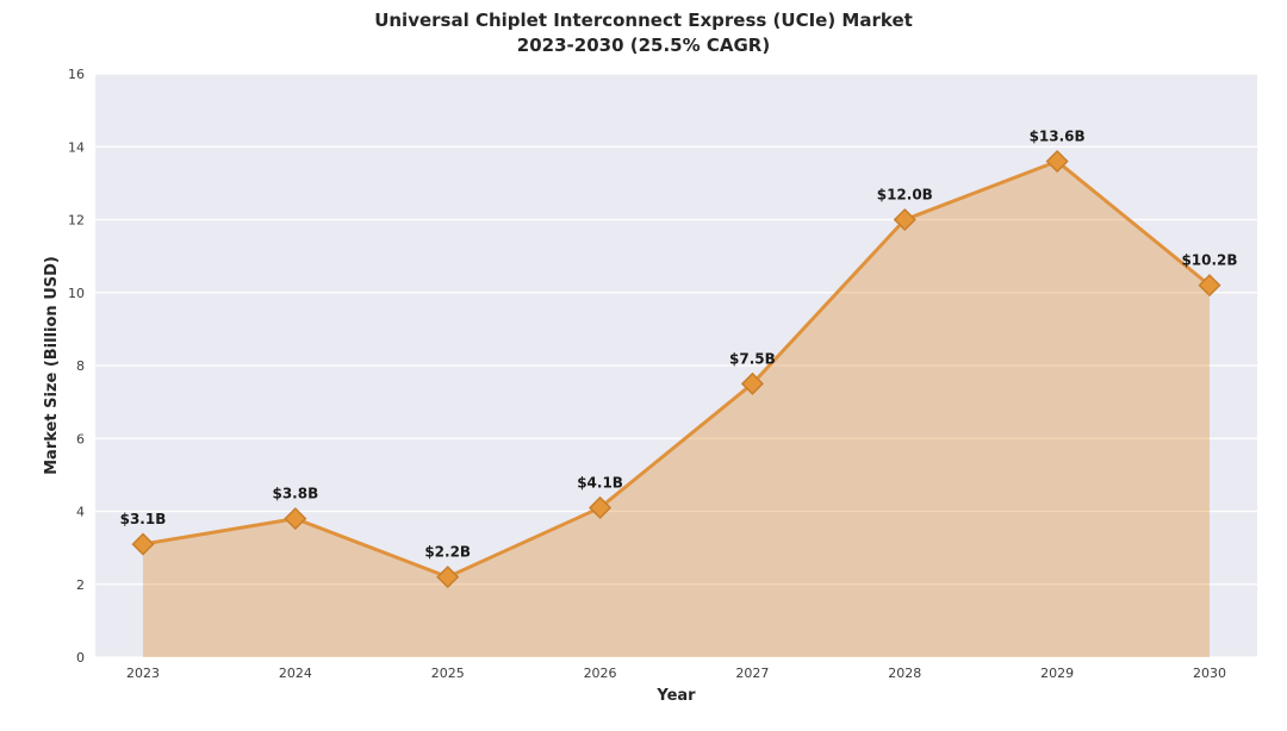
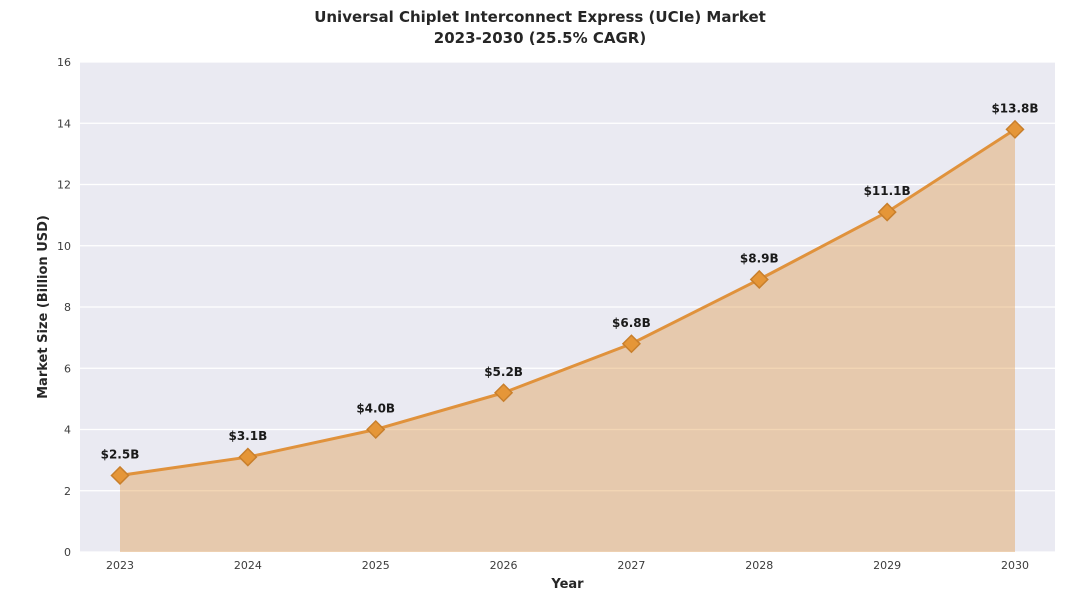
2023: $3.1B -> $2.5B
2024: $3.8B -> $3.1B
2025: $2.2B -> $4.0B
2026: $4.1B -> $5.2B
2027: $7.5B -> $6.8B
2028: $12.0B -> $8.9B
2029: $13.6B -> $11.1B
2030: $10.2B -> $13.8B
